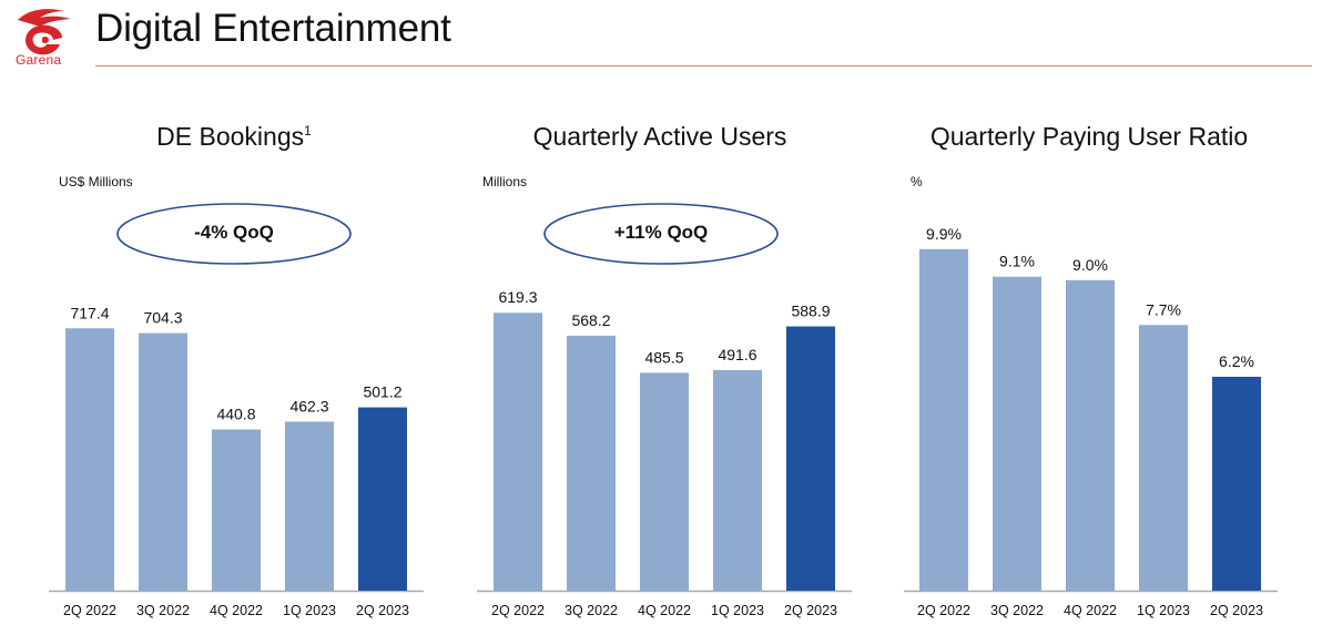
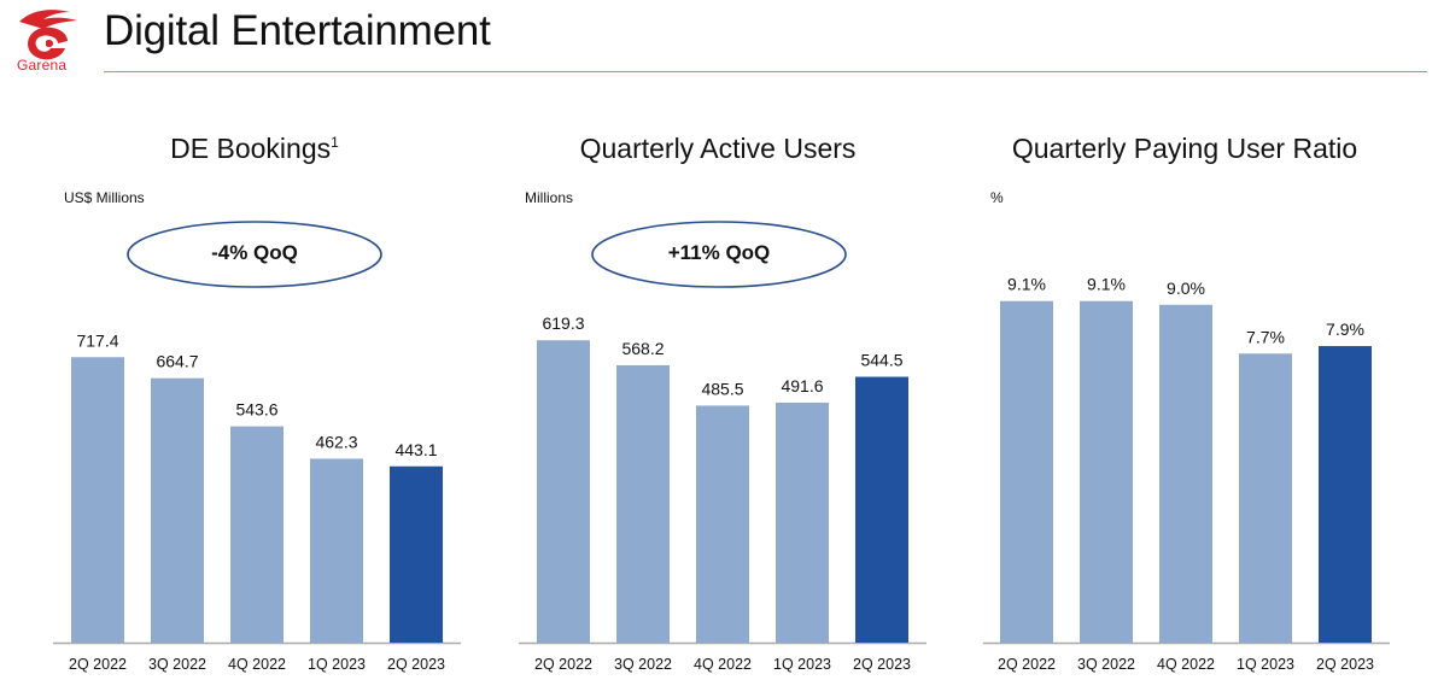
DE Bookings/3Q 2022: 704.3 -> 664.7
DE Bookings/4Q 2022: 440.8 -> 543.6
DE Bookings/2Q 2023: 501.2 -> 443.1
Quarterly Active Users/2Q 2023: 588.9 -> 544.5
Quarterly Paying User Ratio/2Q 2022: 9.9% -> 9.1%
Quarterly Paying User Ratio/2Q 2023: 6.2% -> 7.9%
